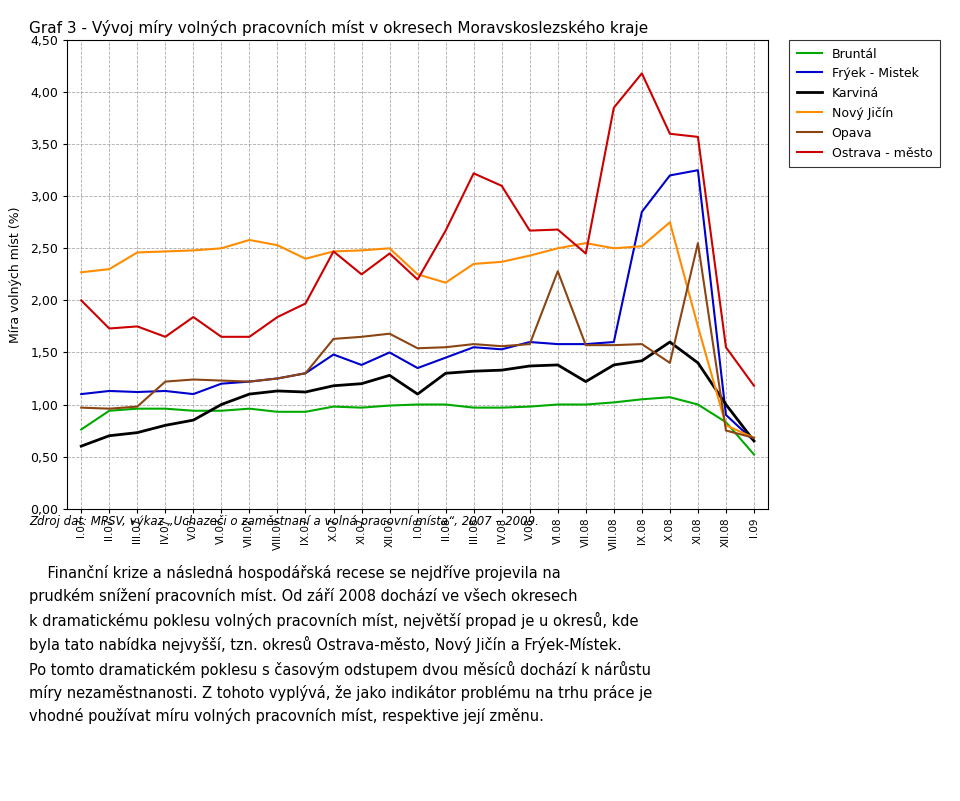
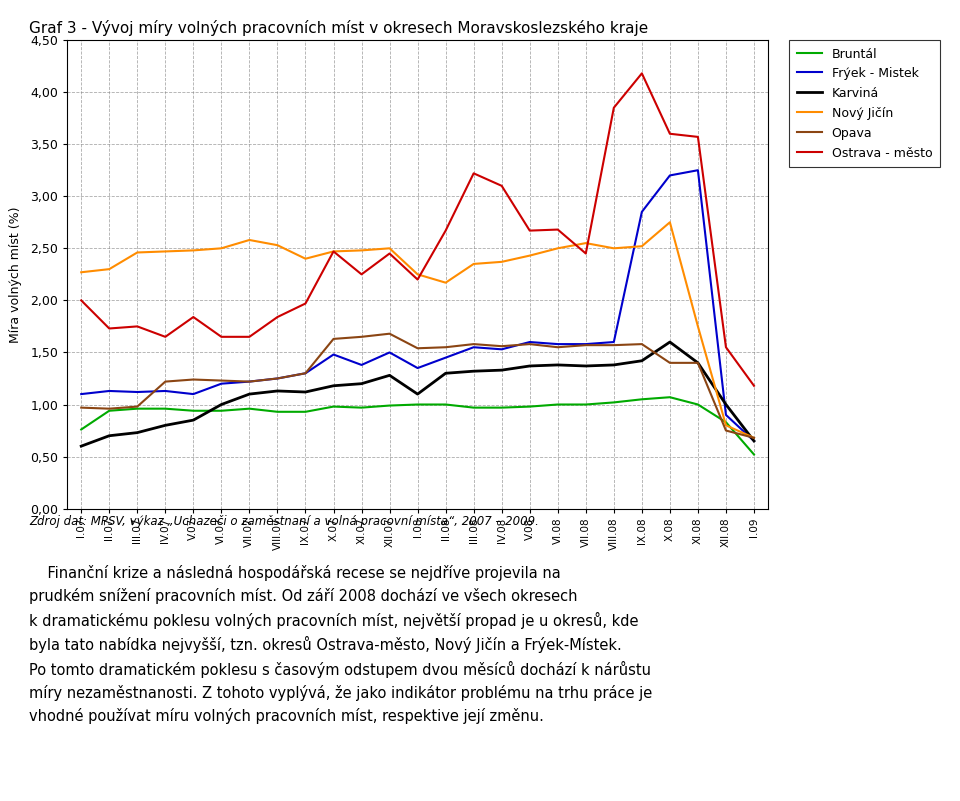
Opava/VI.08: 2,28 -> 1,55
Karviná/VII.08: 1,22 -> 1,37
Opava/XI.08: 2,55 -> 1,40
